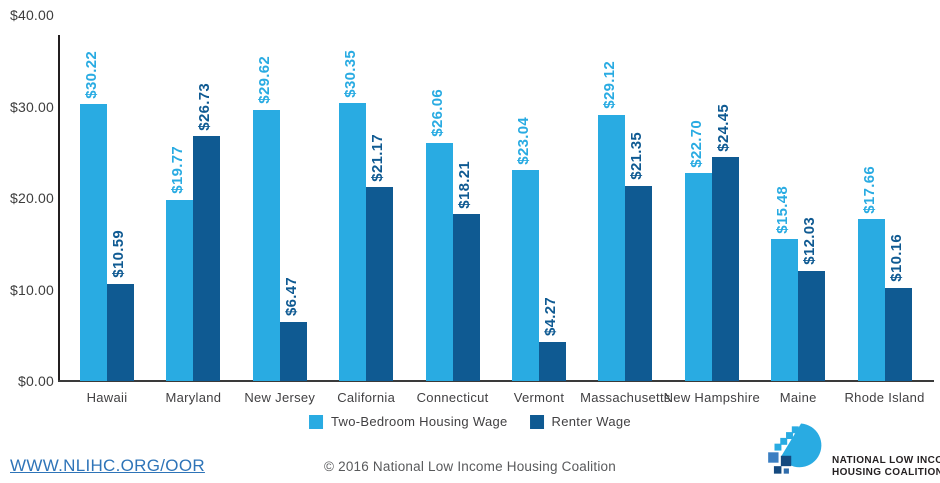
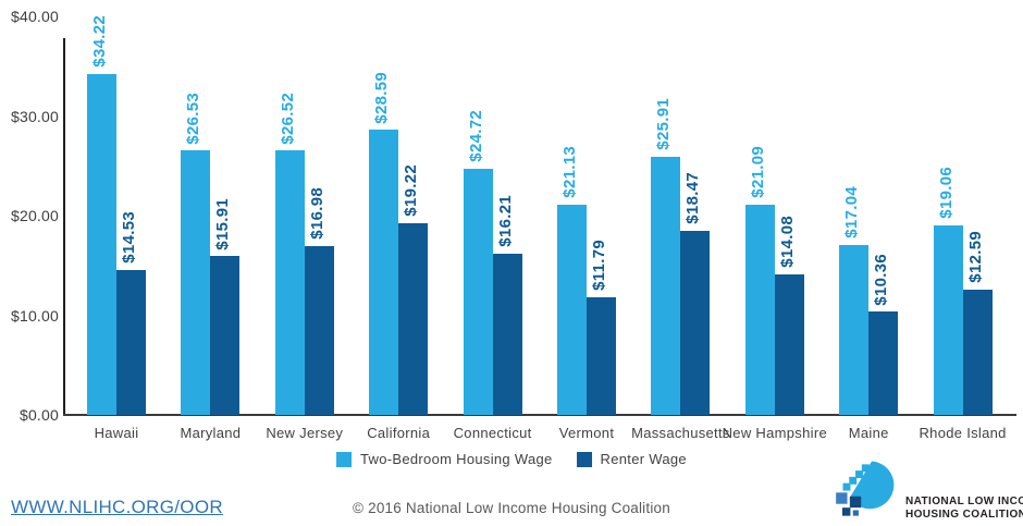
Two-Bedroom Housing Wage/Hawaii: $30.22 -> $34.22
Renter Wage/Hawaii: $10.59 -> $14.53
Two-Bedroom Housing Wage/Maryland: $19.77 -> $26.53
Renter Wage/Maryland: $26.73 -> $15.91
Two-Bedroom Housing Wage/New Jersey: $29.62 -> $26.52
Renter Wage/New Jersey: $6.47 -> $16.98
Two-Bedroom Housing Wage/California: $30.35 -> $28.59
Renter Wage/California: $21.17 -> $19.22
Two-Bedroom Housing Wage/Connecticut: $26.06 -> $24.72
Renter Wage/Connecticut: $18.21 -> $16.21
Two-Bedroom Housing Wage/Vermont: $23.04 -> $21.13
Renter Wage/Vermont: $4.27 -> $11.79
Two-Bedroom Housing Wage/Massachusetts: $29.12 -> $25.91
Renter Wage/Massachusetts: $21.35 -> $18.47
Two-Bedroom Housing Wage/New Hampshire: $22.70 -> $21.09
Renter Wage/New Hampshire: $24.45 -> $14.08
Two-Bedroom Housing Wage/Maine: $15.48 -> $17.04
Renter Wage/Maine: $12.03 -> $10.36
Two-Bedroom Housing Wage/Rhode Island: $17.66 -> $19.06
Renter Wage/Rhode Island: $10.16 -> $12.59
